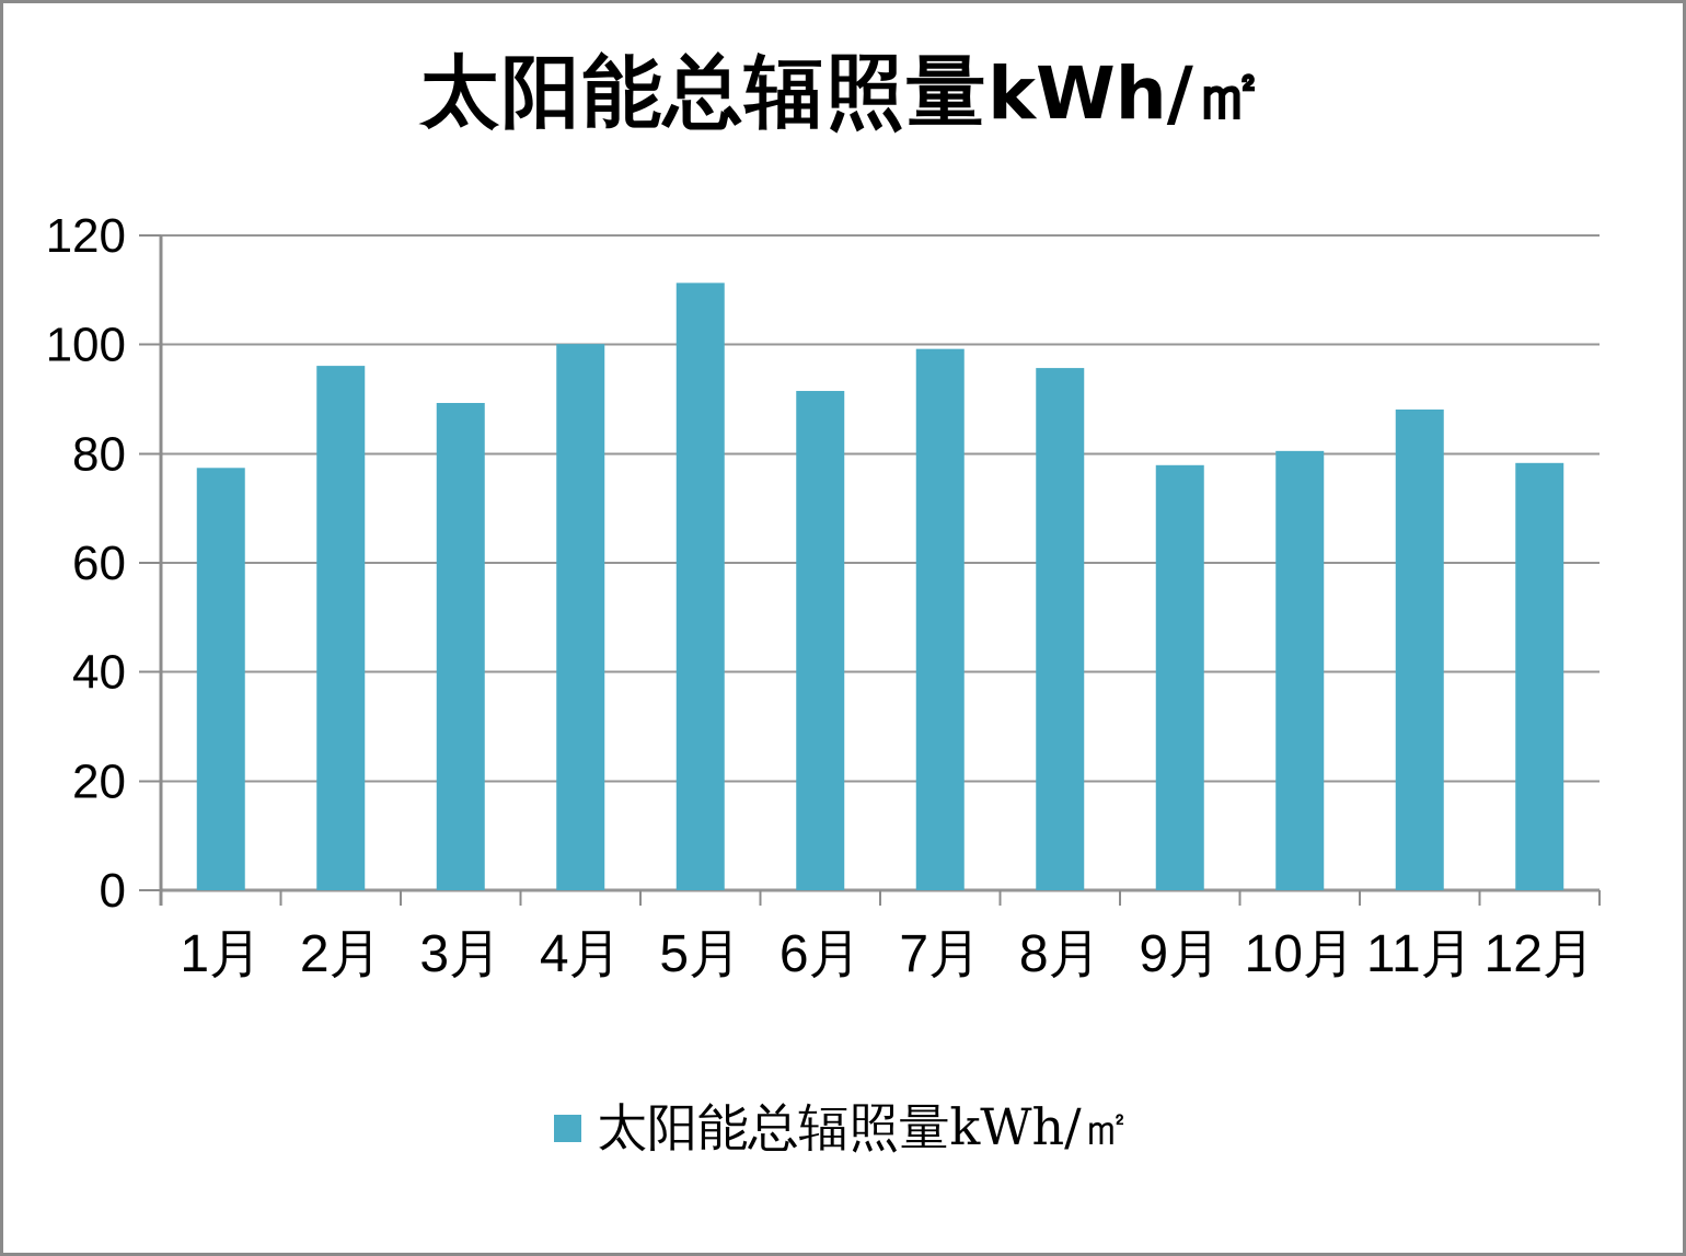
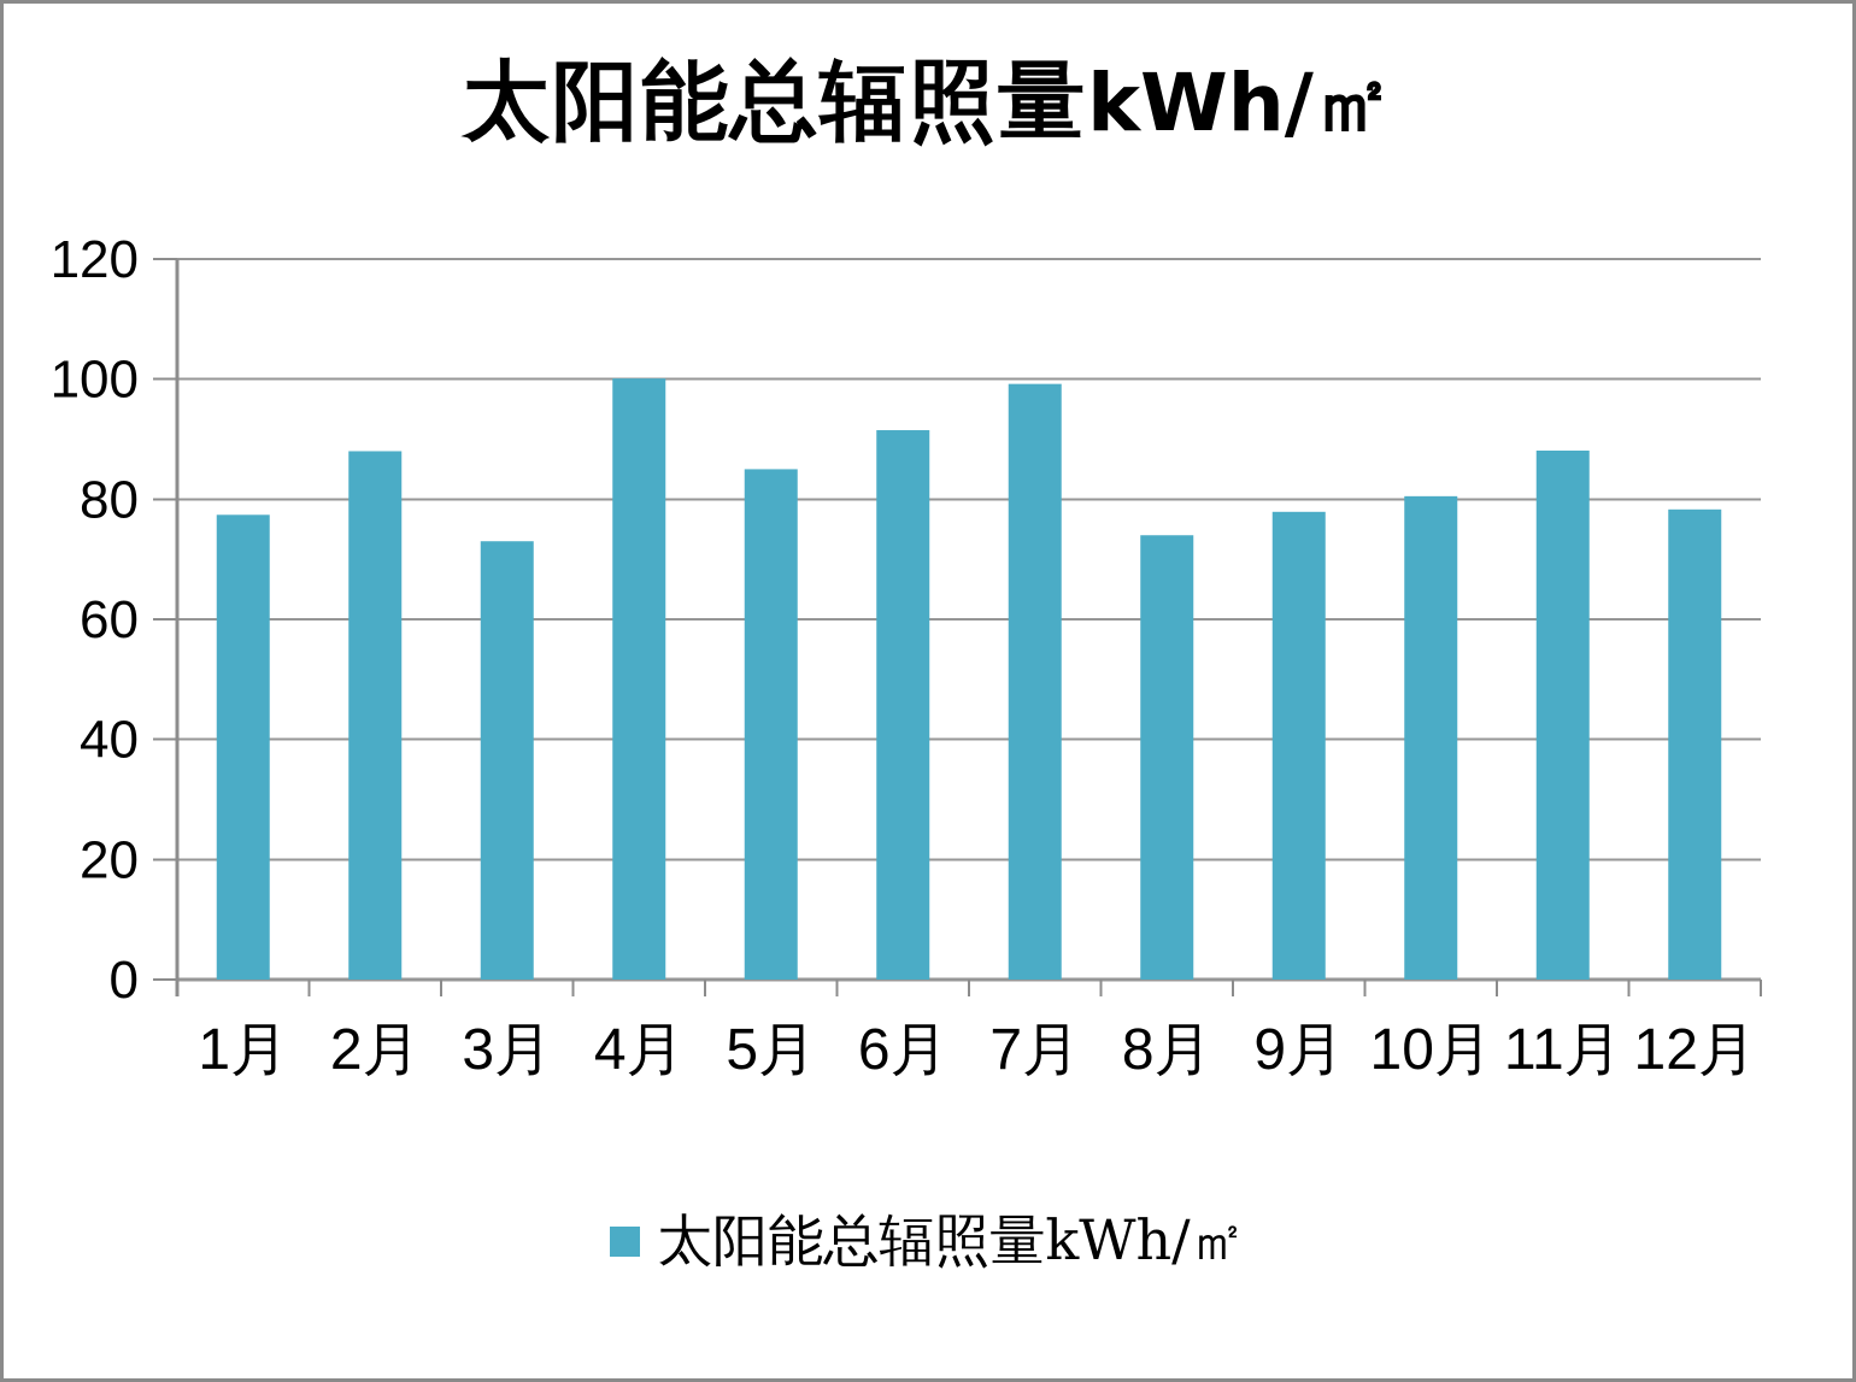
2月: 96 -> 88
3月: 89 -> 73
5月: 111 -> 85
8月: 96 -> 74
